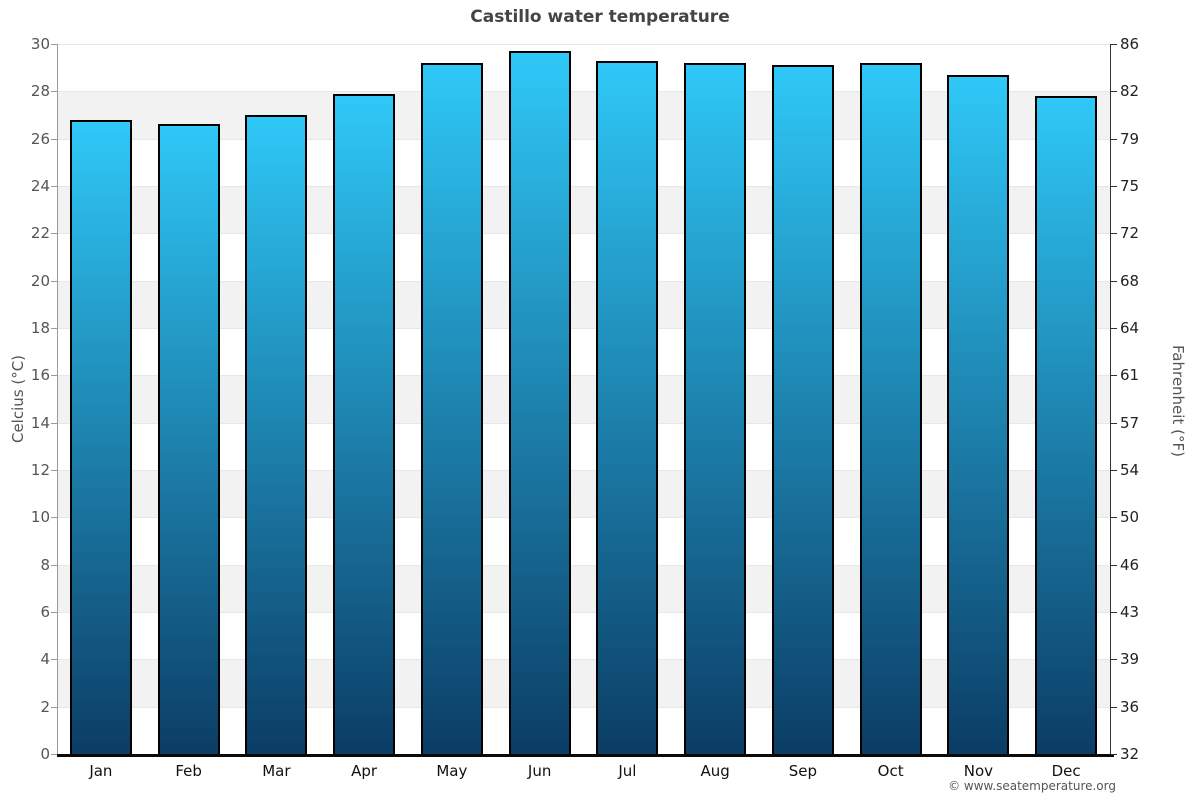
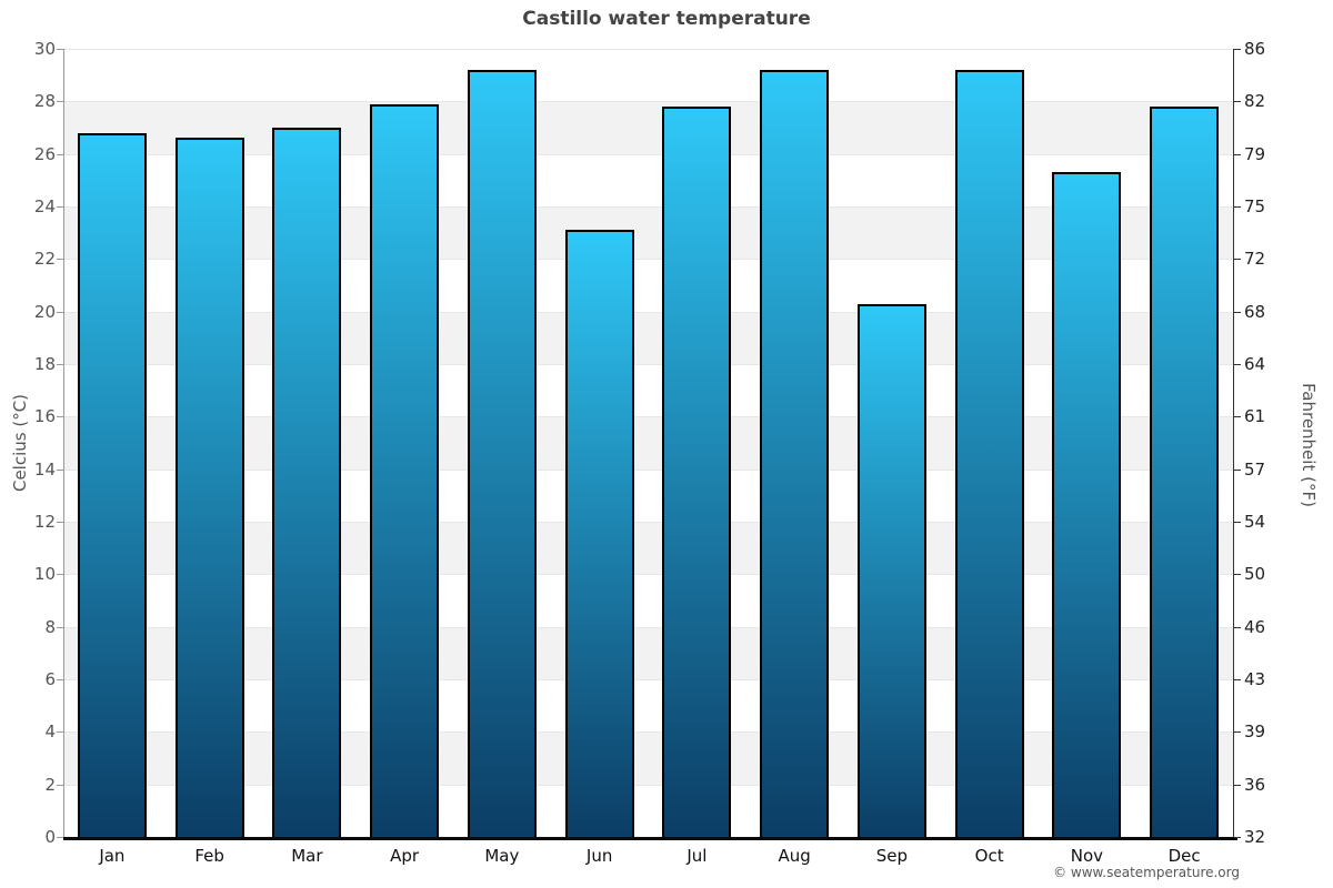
Jun: 29.7 -> 23.1
Jul: 29.3 -> 27.8
Sep: 29.1 -> 20.3
Nov: 28.7 -> 25.3
